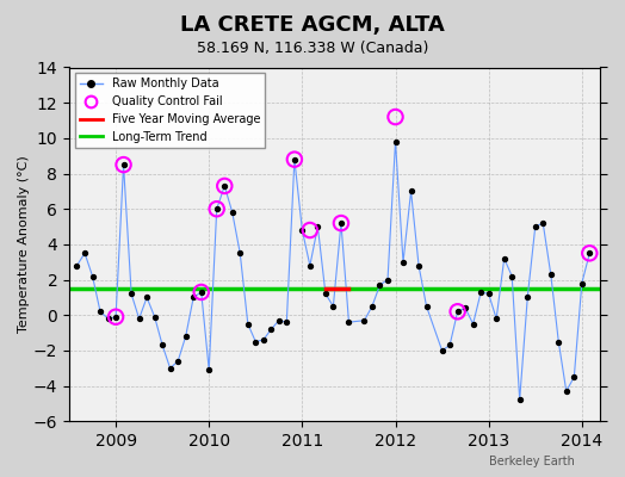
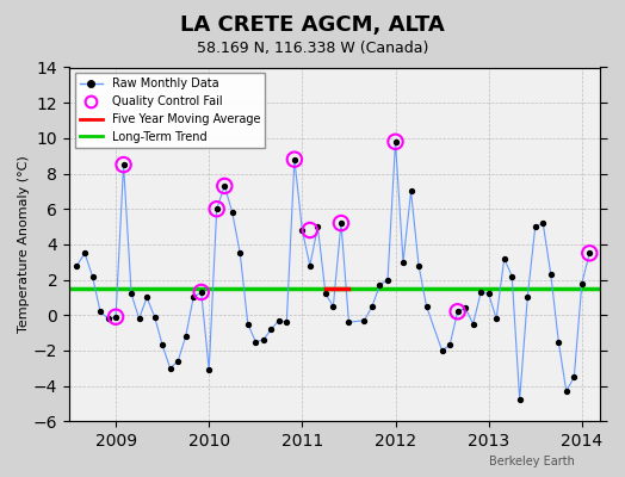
Quality Control Fail/2012: 11.2 -> 9.8
